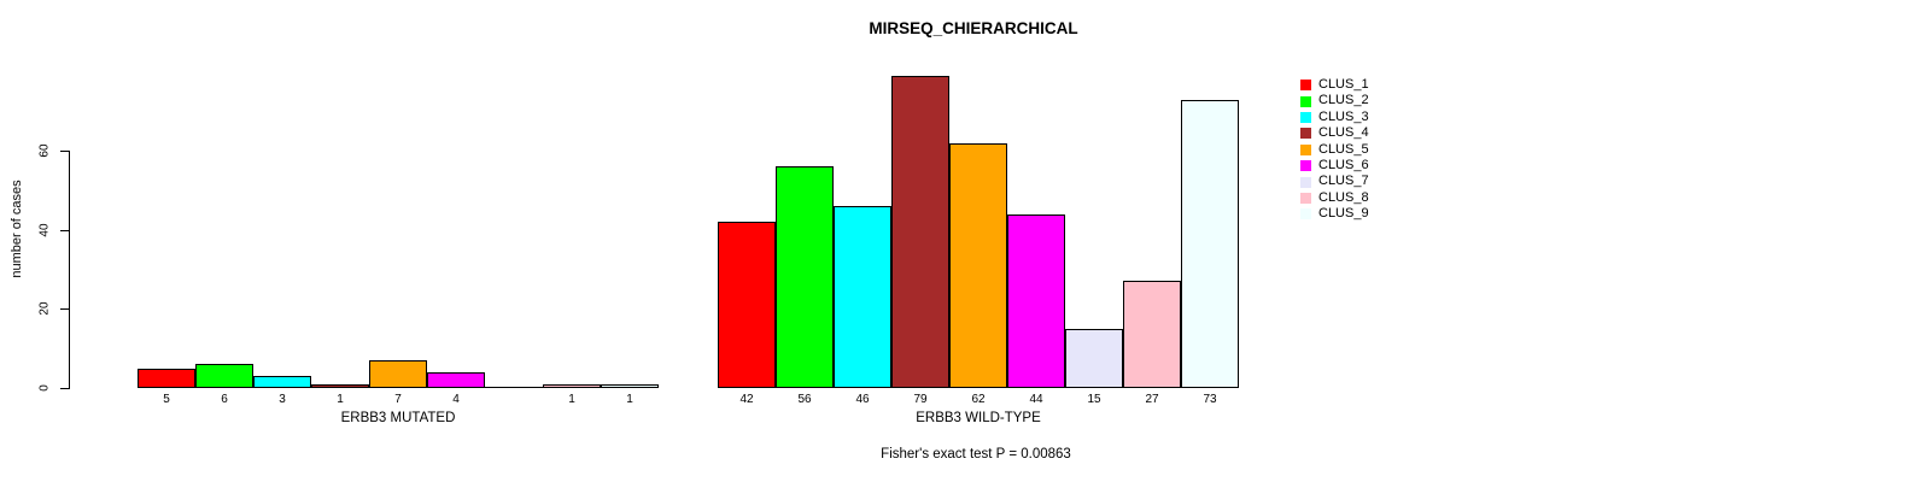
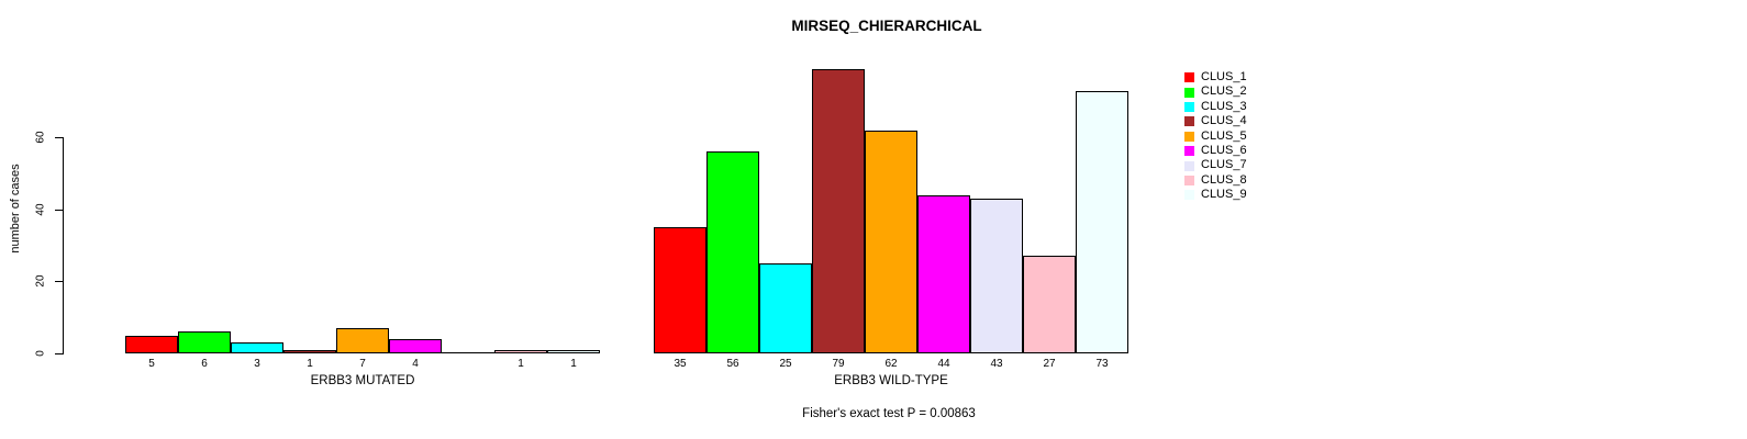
CLUS_1/ERBB3 WILD-TYPE: 42 -> 35
CLUS_3/ERBB3 WILD-TYPE: 46 -> 25
CLUS_7/ERBB3 WILD-TYPE: 15 -> 43
